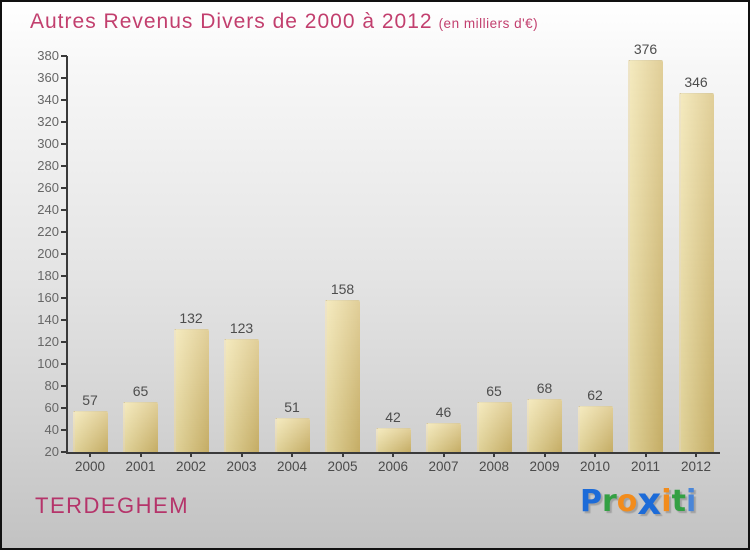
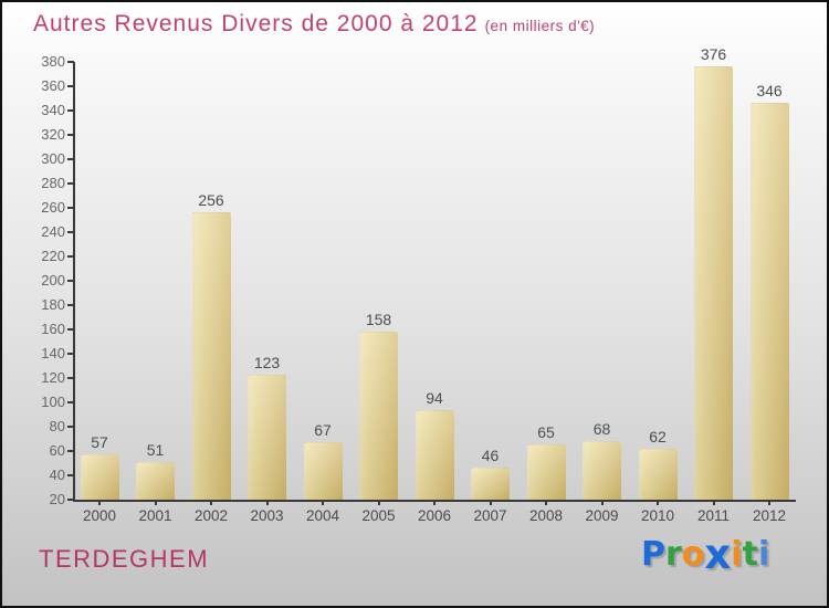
2001: 65 -> 51
2002: 132 -> 256
2004: 51 -> 67
2006: 42 -> 94
